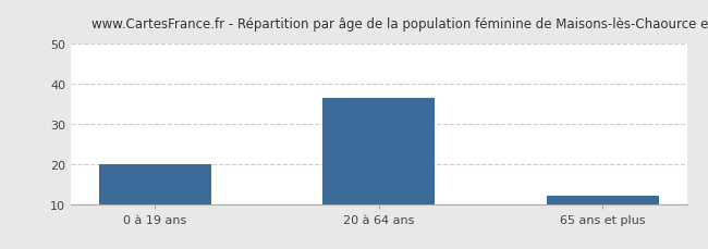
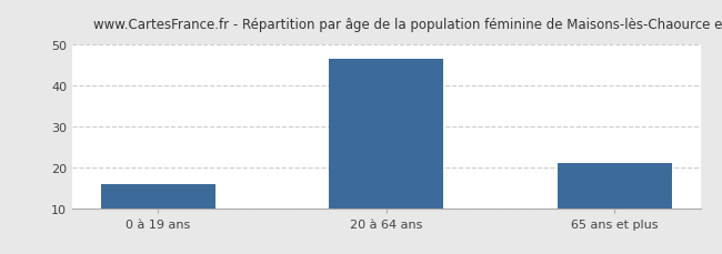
0 à 19 ans: 20.0 -> 16.0
20 à 64 ans: 36.5 -> 46.5
65 ans et plus: 12.0 -> 21.0
